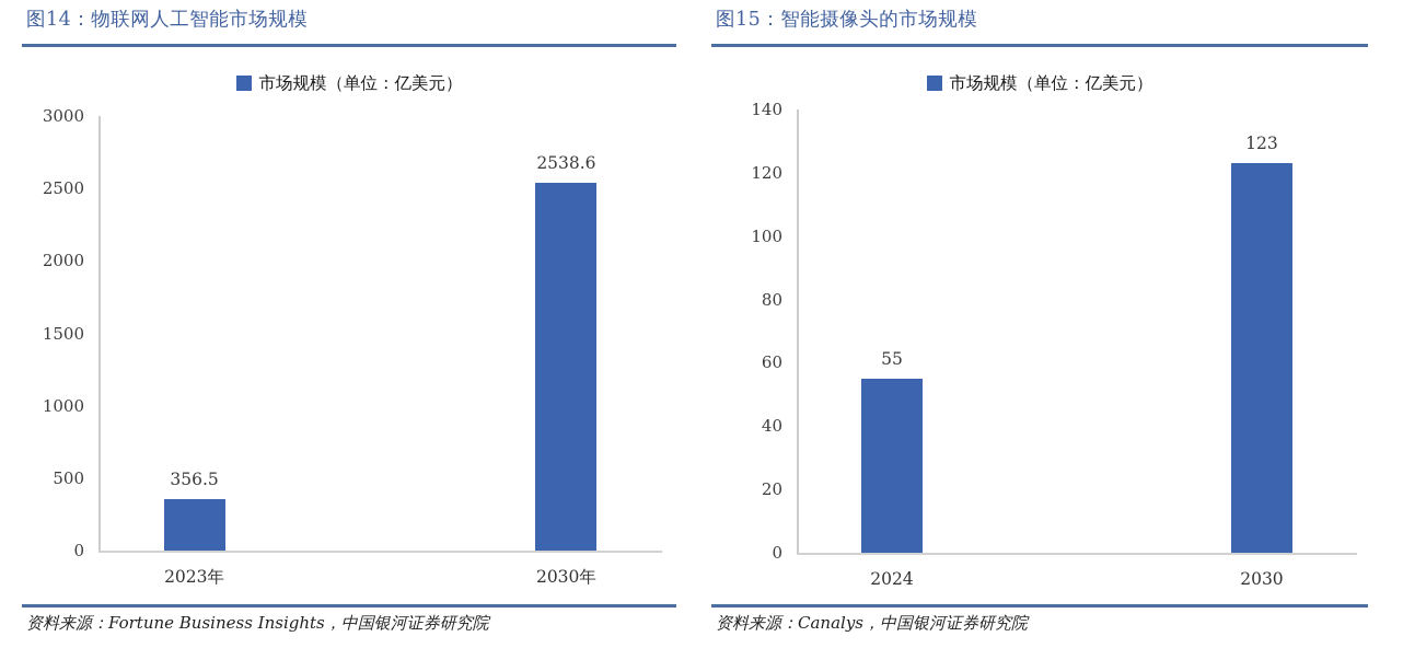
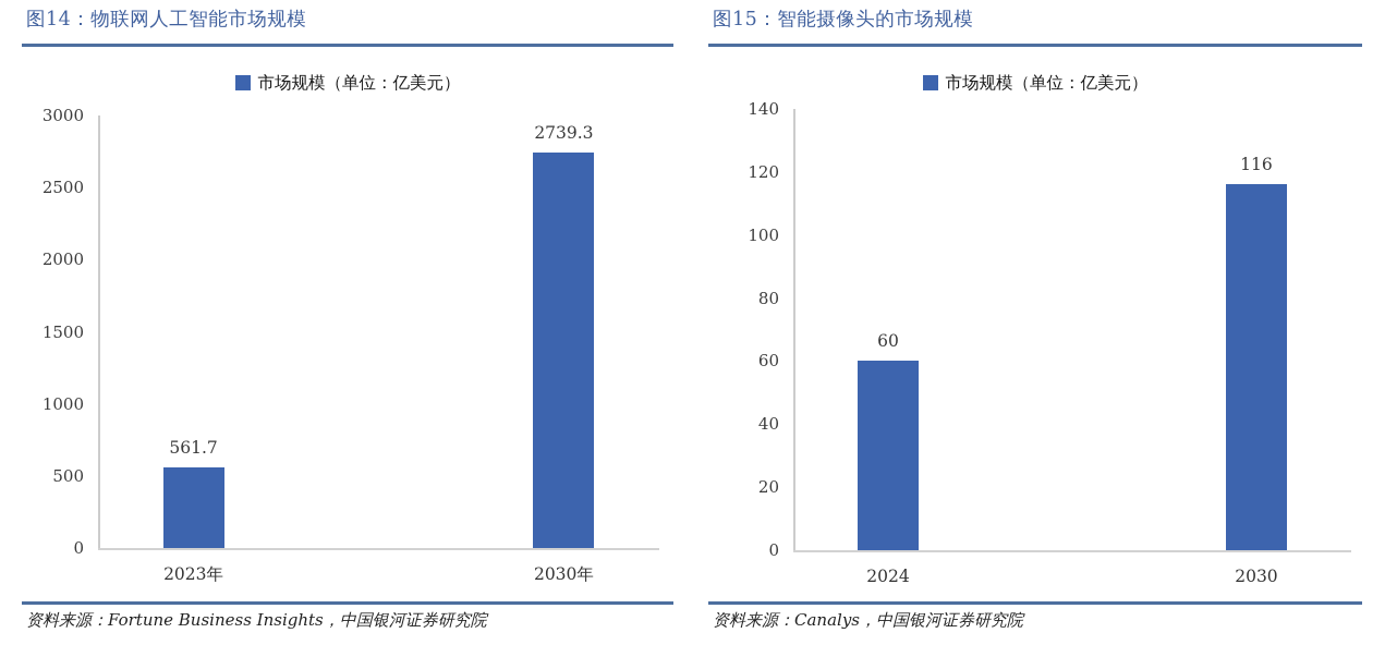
图14：物联网人工智能市场规模/2023年: 356.5 -> 561.7
图14：物联网人工智能市场规模/2030年: 2538.6 -> 2739.3
图15：智能摄像头的市场规模/2024: 55 -> 60
图15：智能摄像头的市场规模/2030: 123 -> 116
